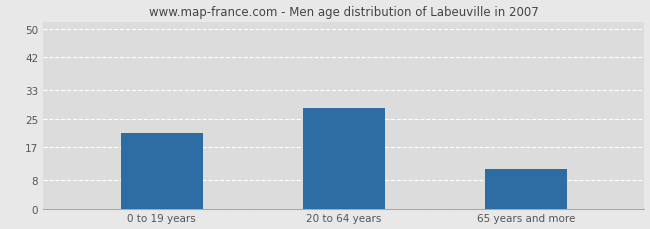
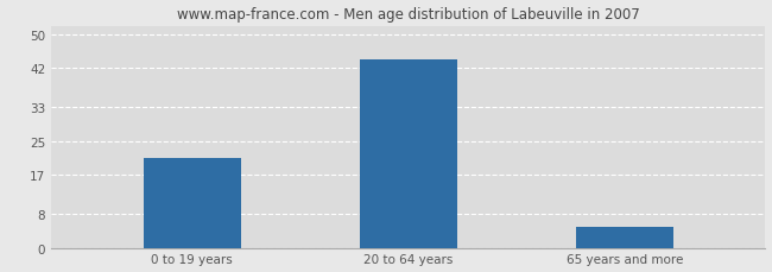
20 to 64 years: 28 -> 44
65 years and more: 11 -> 5
